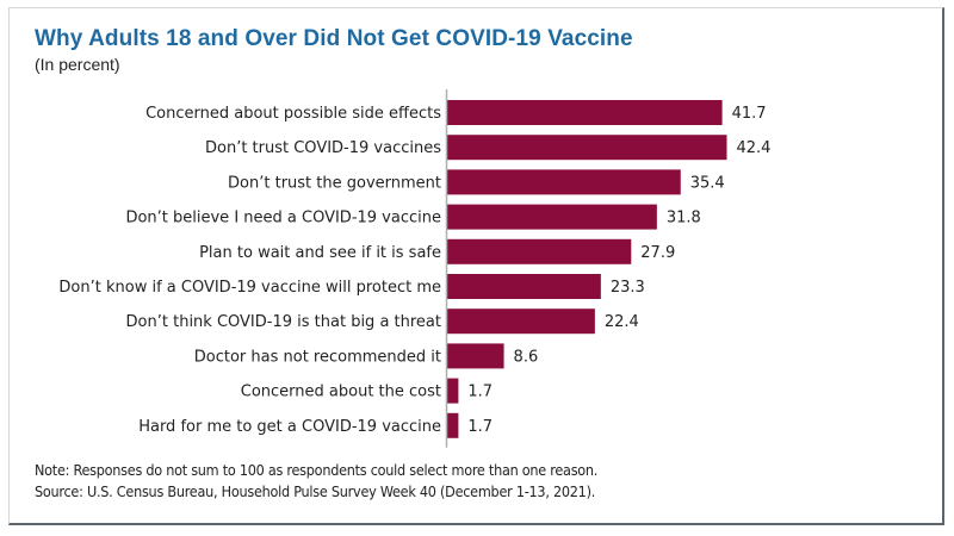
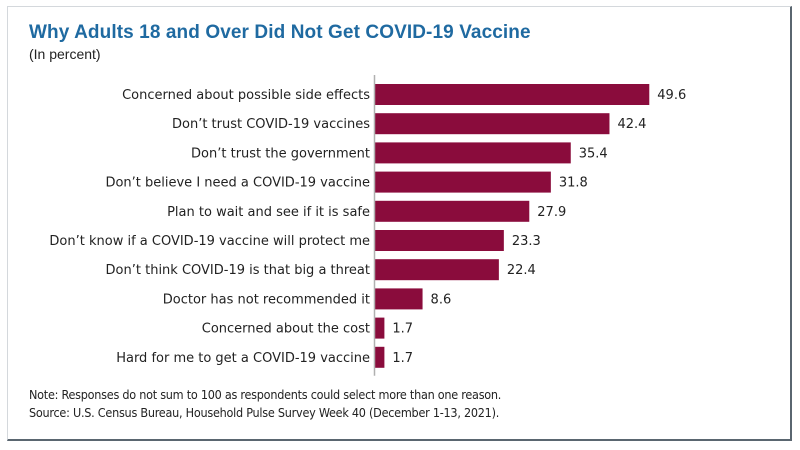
Concerned about possible side effects: 41.7 -> 49.6
